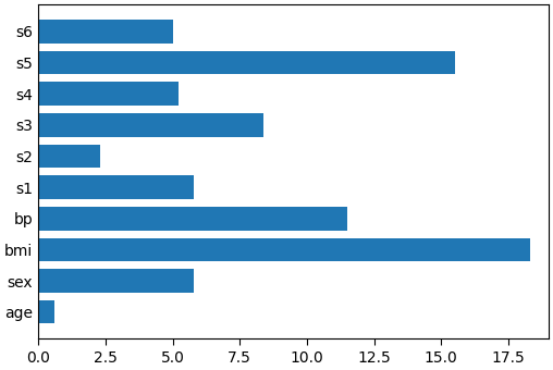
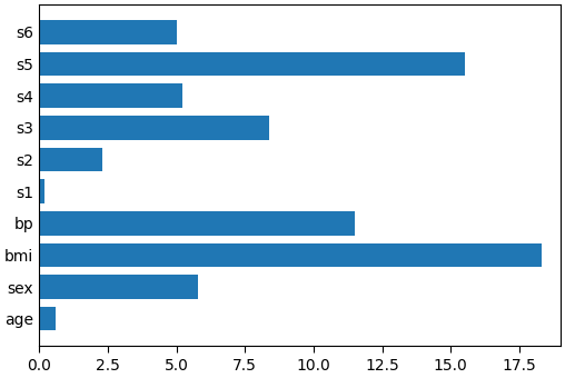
s1: 5.8 -> 0.2
